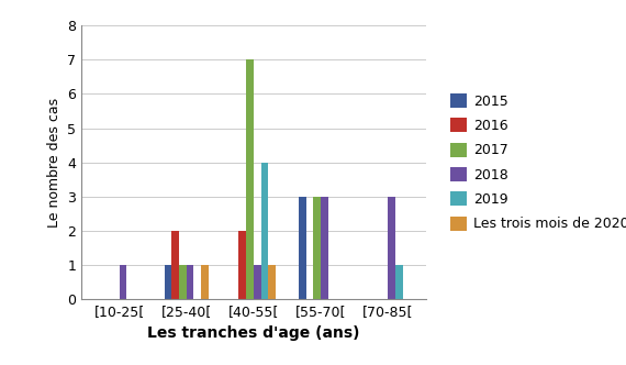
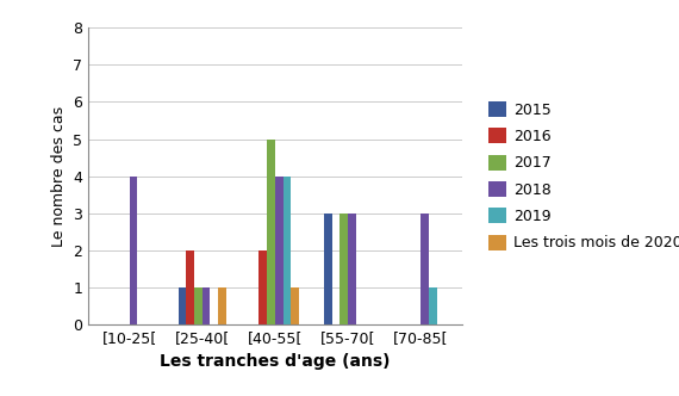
2018/[10-25[: 1 -> 4
2017/[40-55[: 7 -> 5
2018/[40-55[: 1 -> 4
